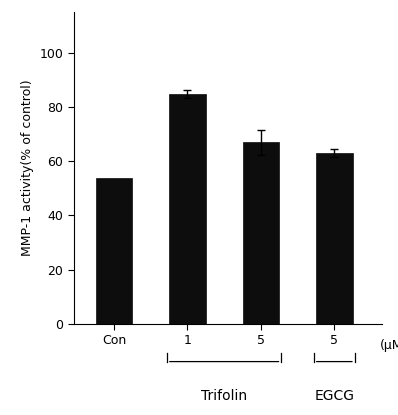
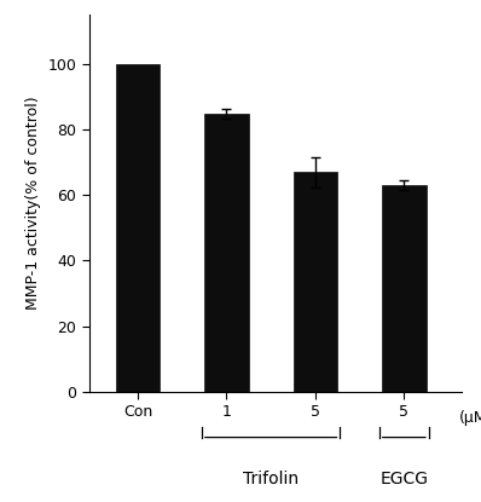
Con: 54 -> 100
